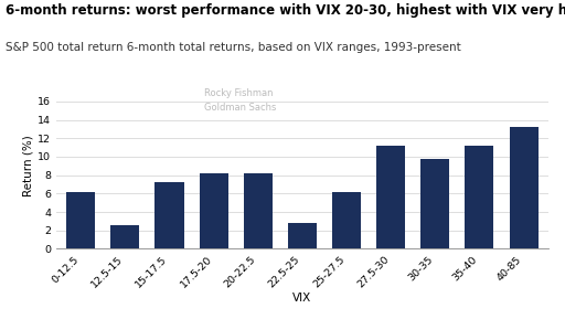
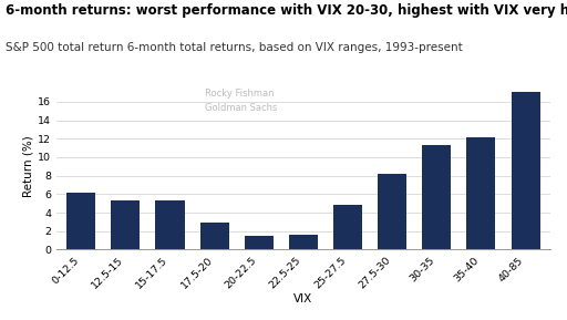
12.5-15: 2.6 -> 5.3
15-17.5: 7.2 -> 5.3
17.5-20: 8.2 -> 2.9
20-22.5: 8.2 -> 1.4
22.5-25: 2.8 -> 1.6
25-27.5: 6.2 -> 4.8
27.5-30: 11.2 -> 8.2
30-35: 9.8 -> 11.3
35-40: 11.2 -> 12.1
40-85: 13.2 -> 17.0
